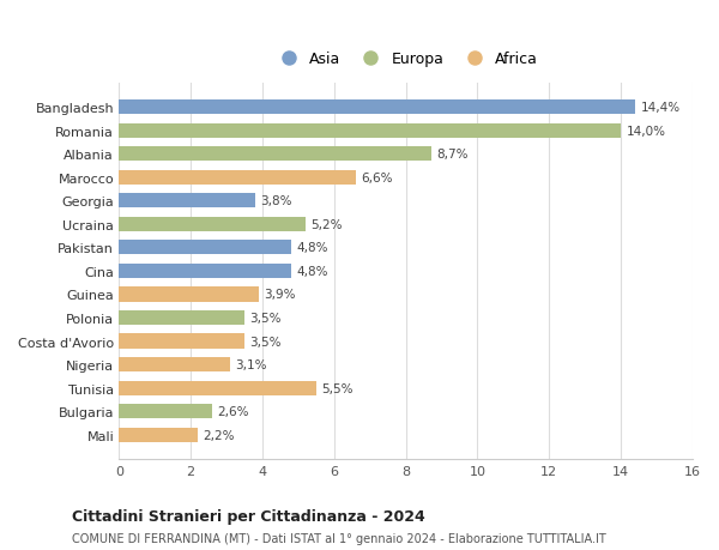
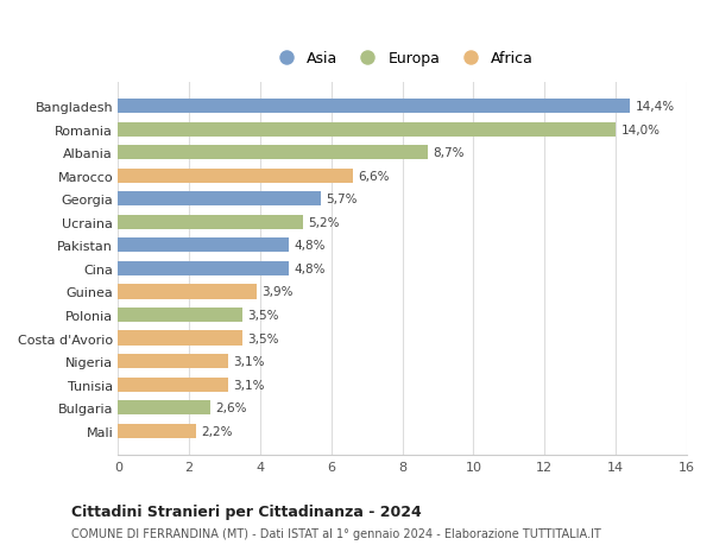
Georgia: 3,8% -> 5,7%
Tunisia: 5,5% -> 3,1%
